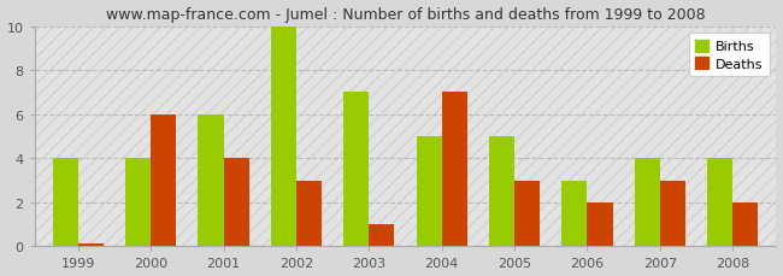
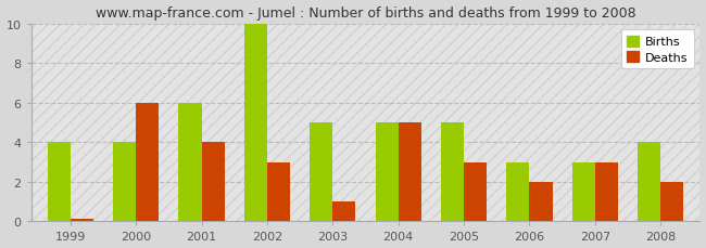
Births/2003: 7 -> 5
Deaths/2004: 7.0 -> 5.0
Births/2007: 4 -> 3
